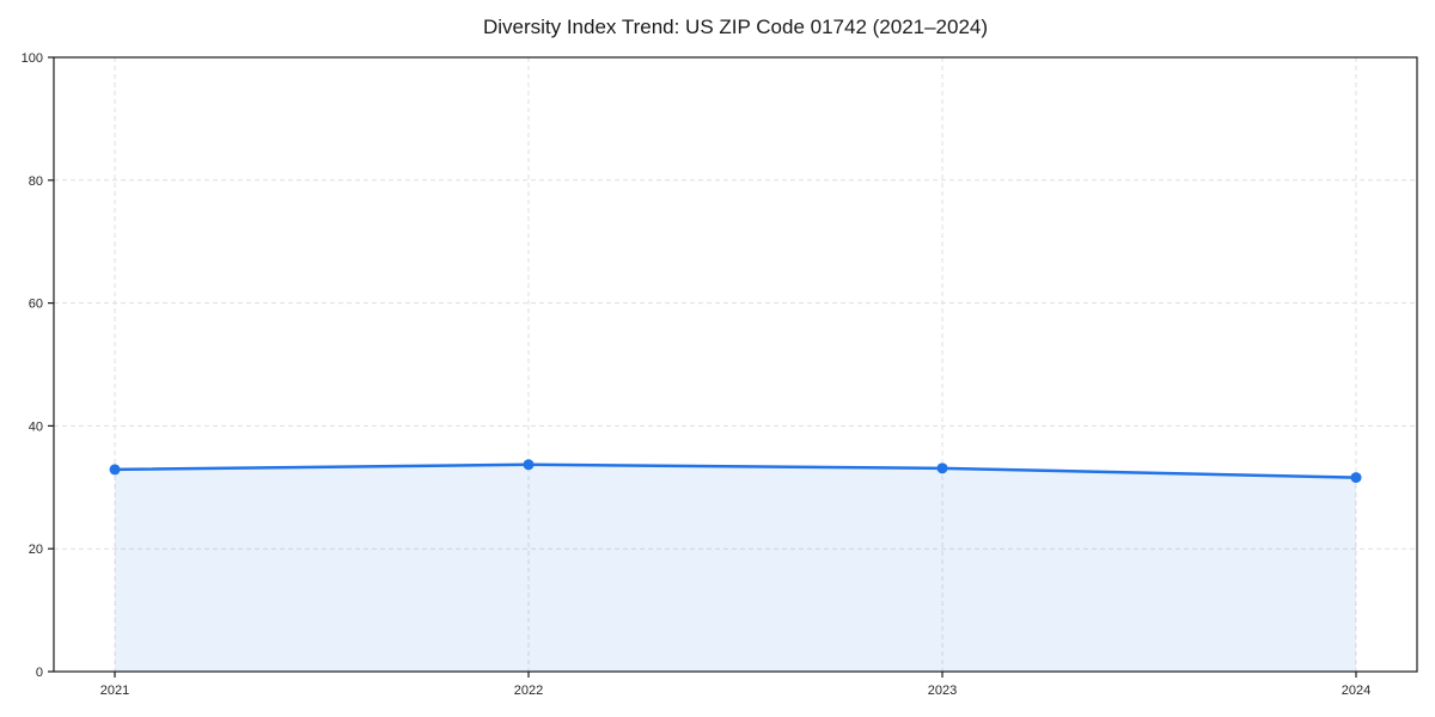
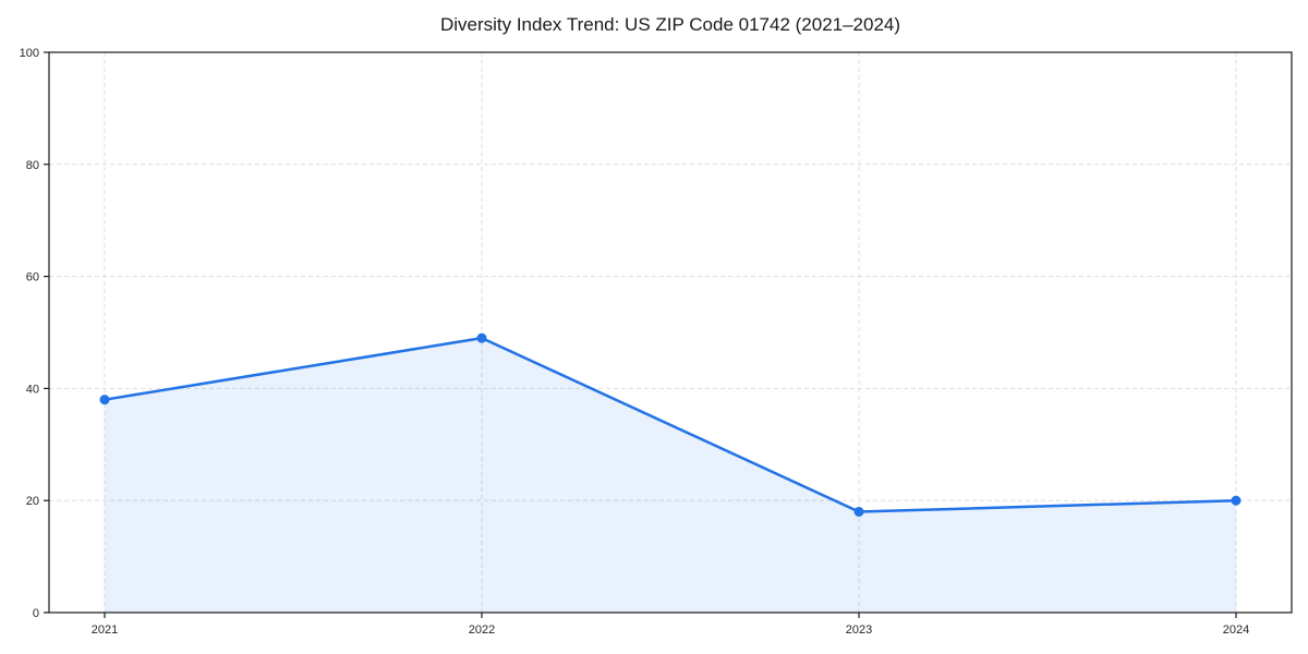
2021: 33 -> 38
2022: 34 -> 49
2023: 33 -> 18
2024: 32 -> 20
